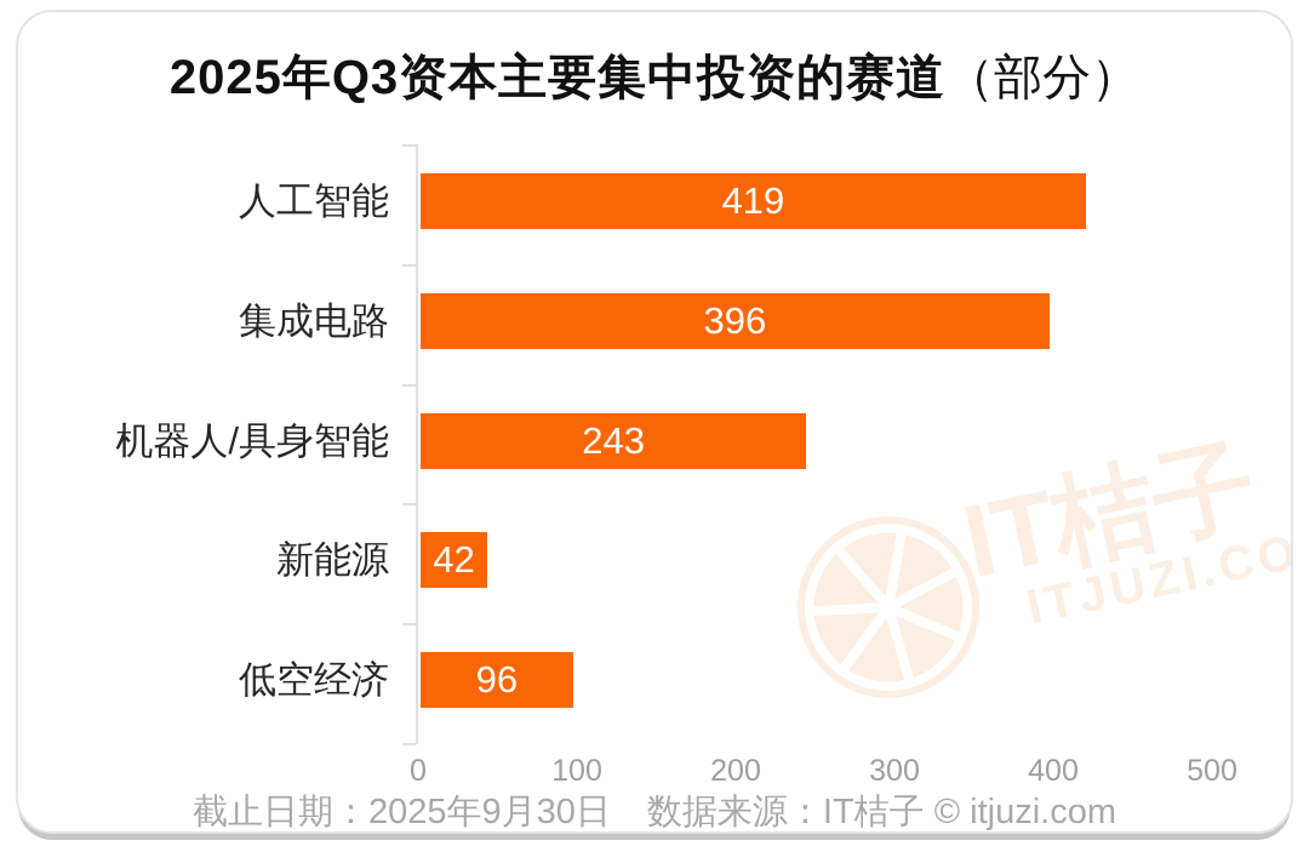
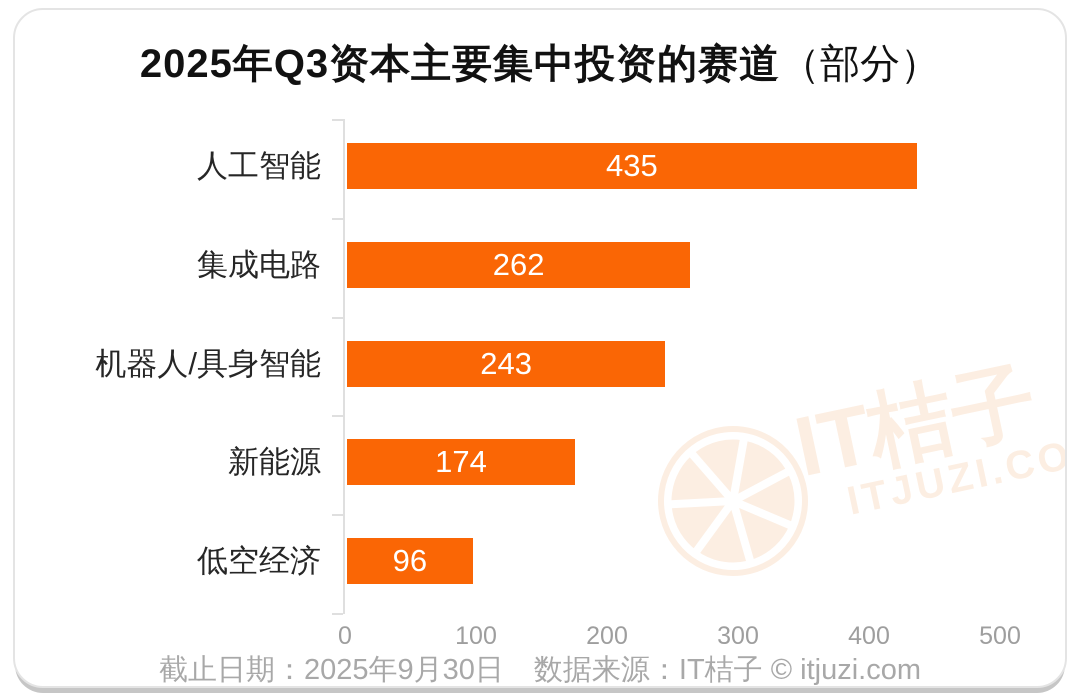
人工智能: 419 -> 435
集成电路: 396 -> 262
新能源: 42 -> 174
